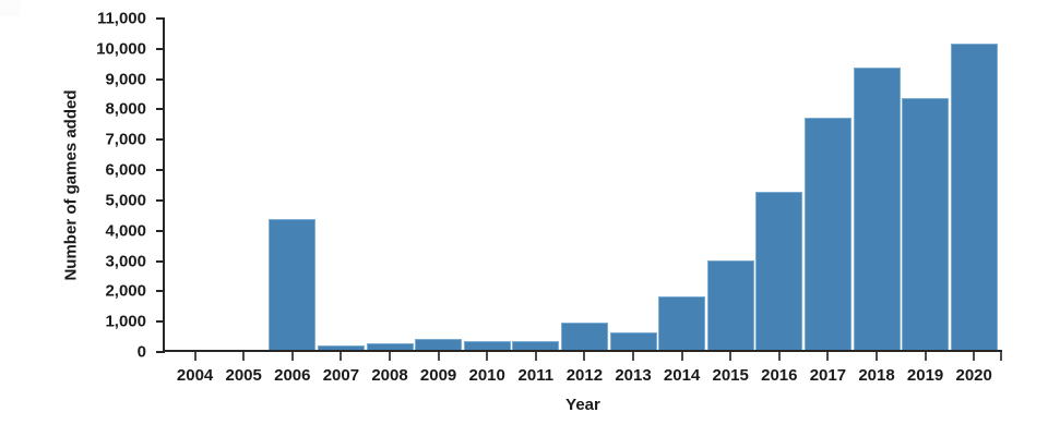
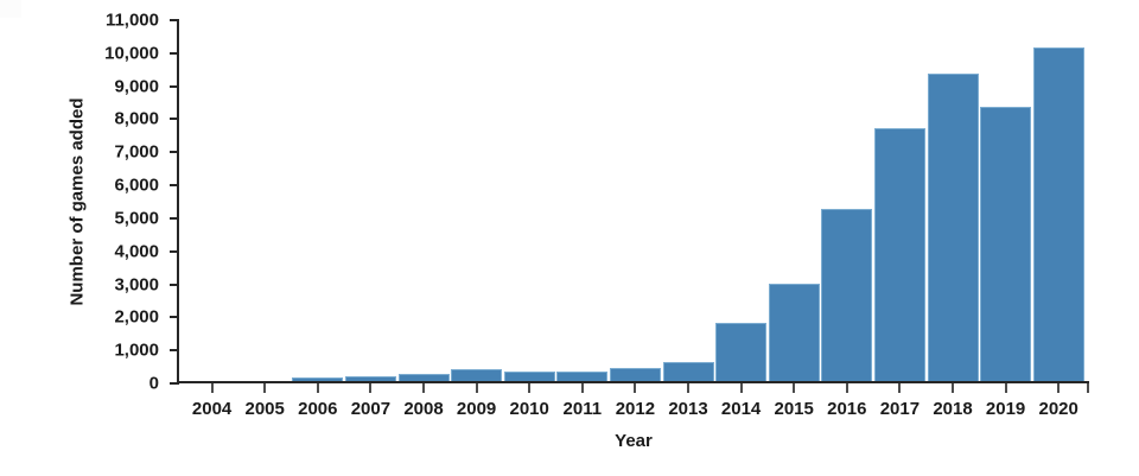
2006: 4300 -> 100
2012: 900 -> 400
